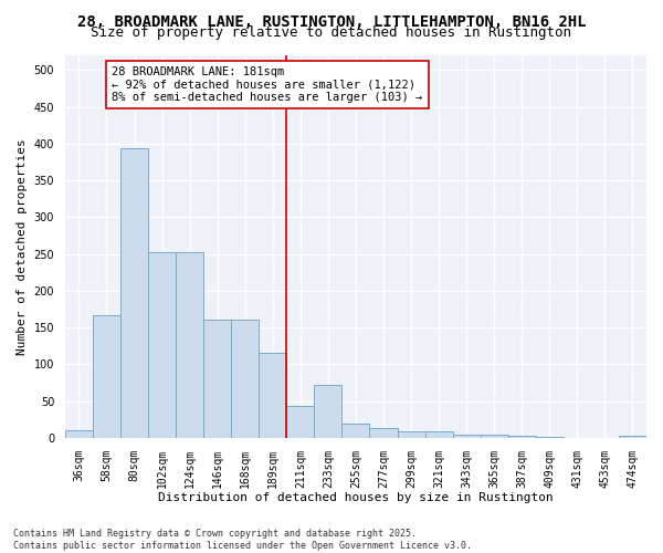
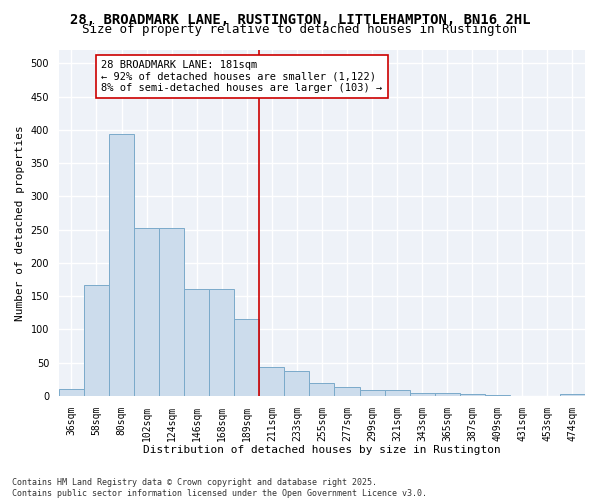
233sqm: 72 -> 37
